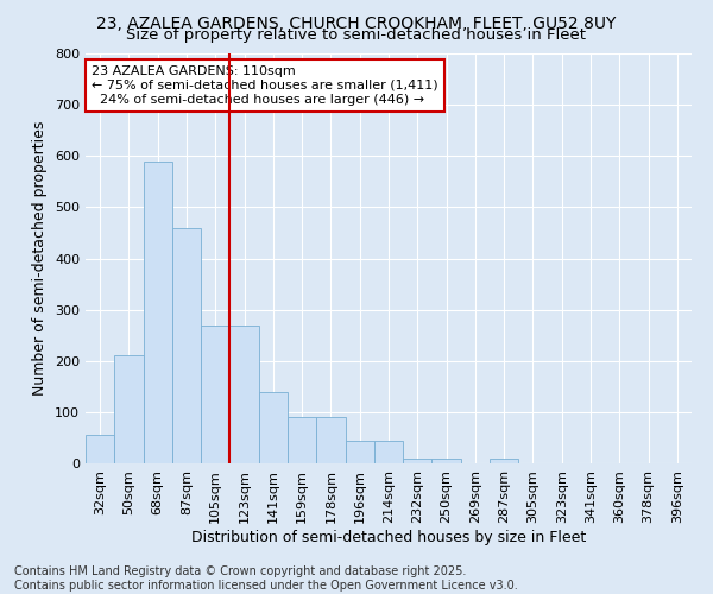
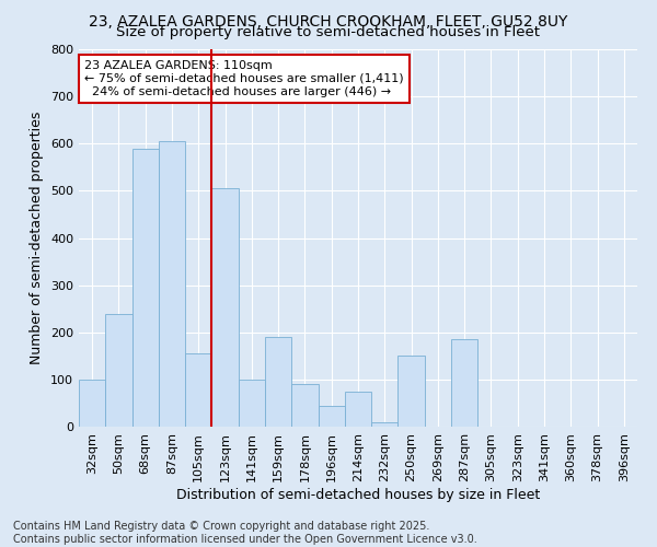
32sqm: 55 -> 100
50sqm: 210 -> 240
87sqm: 460 -> 605
105sqm: 270 -> 155
123sqm: 270 -> 505
141sqm: 140 -> 100
159sqm: 90 -> 190
214sqm: 45 -> 75
250sqm: 10 -> 150
287sqm: 10 -> 185
